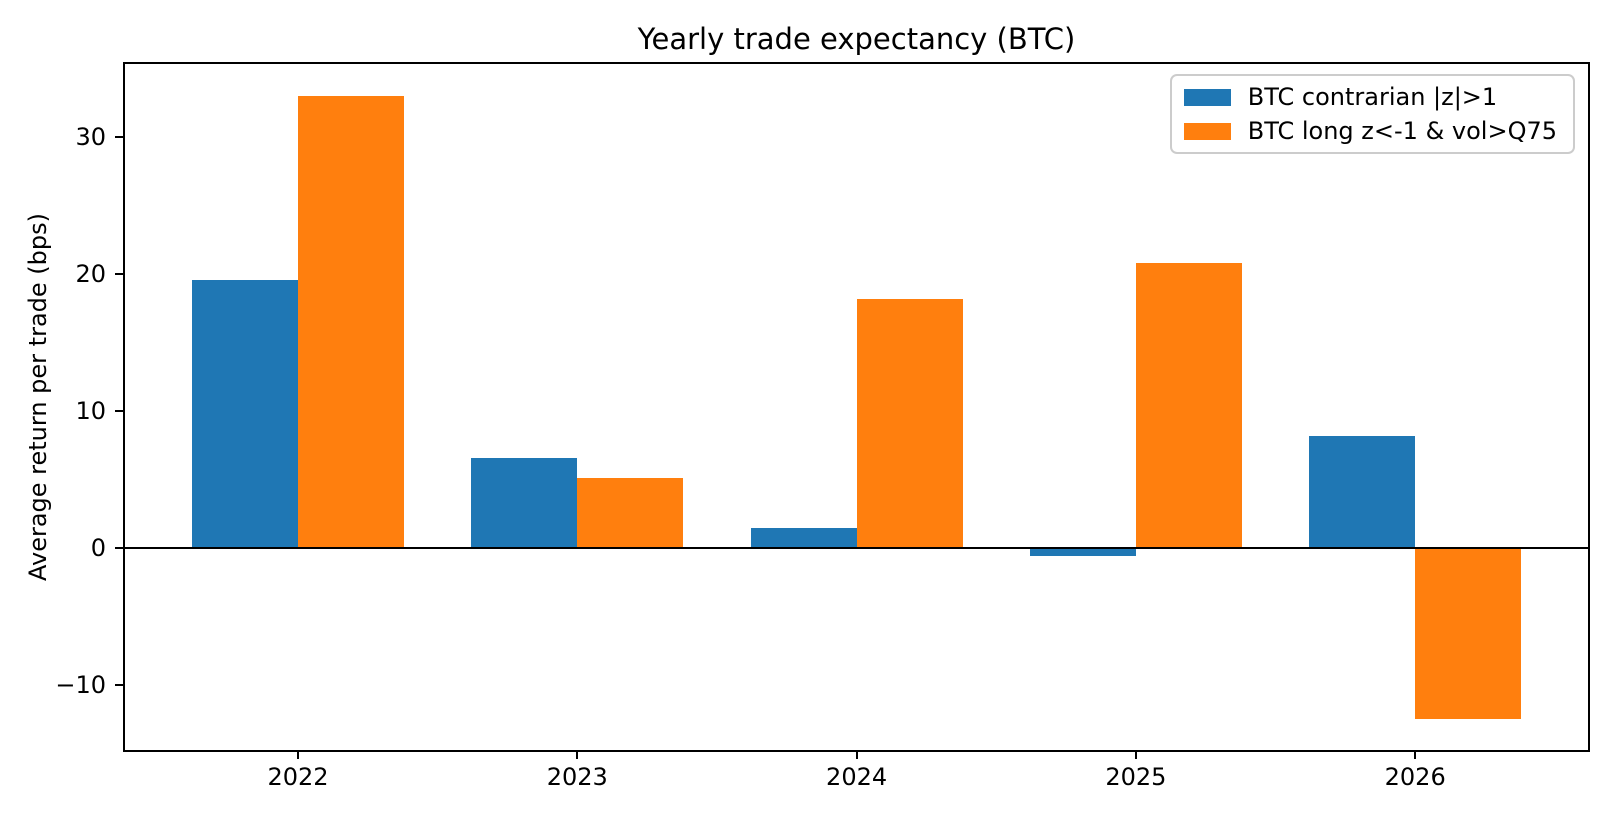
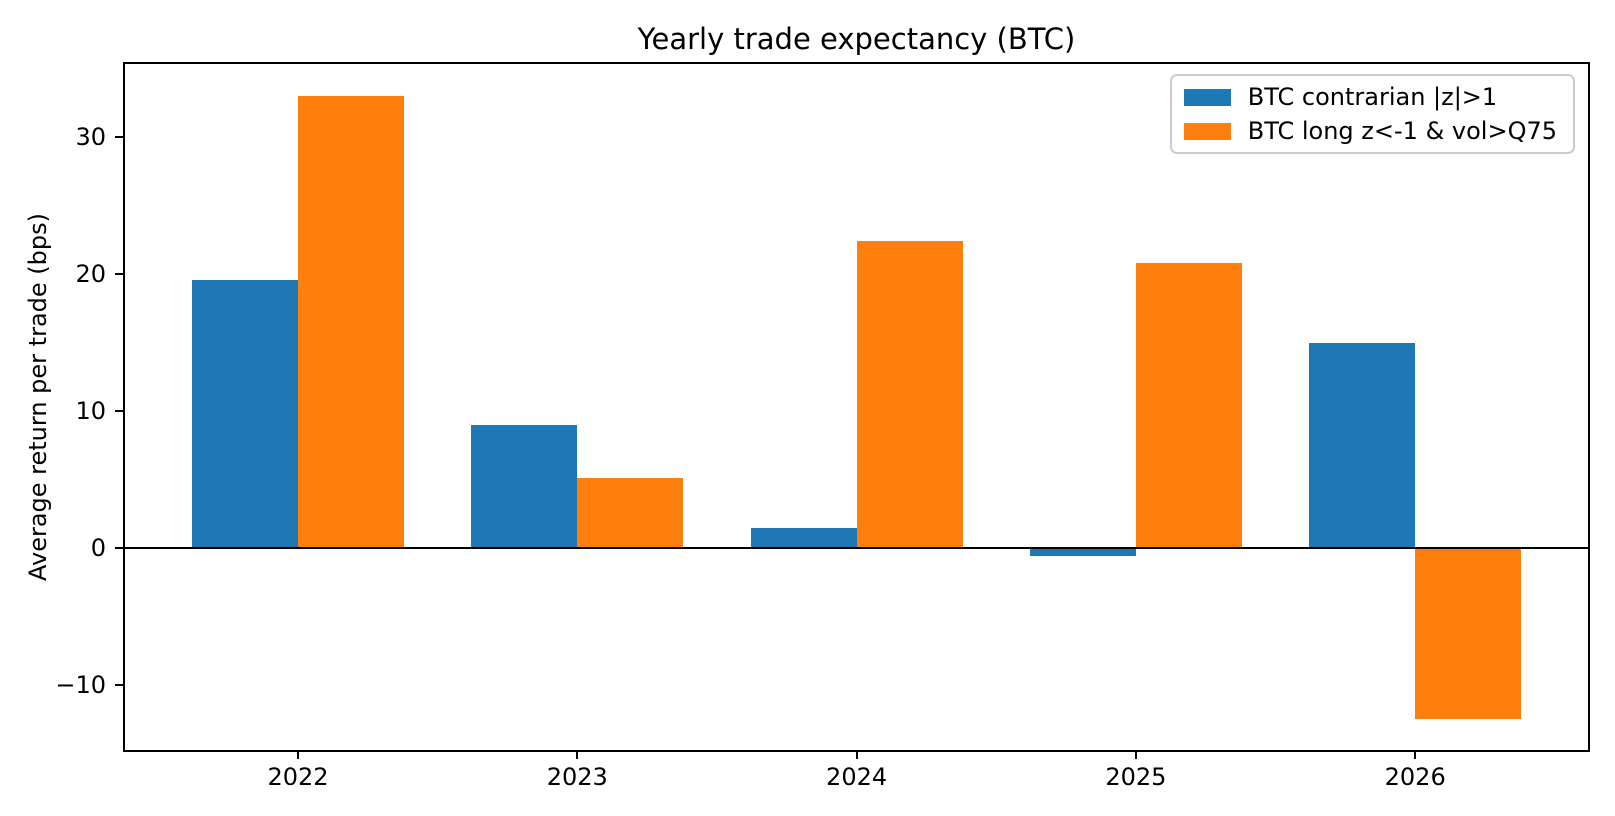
BTC contrarian |z|>1/2023: 6.6 -> 9.0
BTC long z<-1 & vol>Q75/2024: 18.2 -> 22.4
BTC contrarian |z|>1/2026: 8.2 -> 15.0
